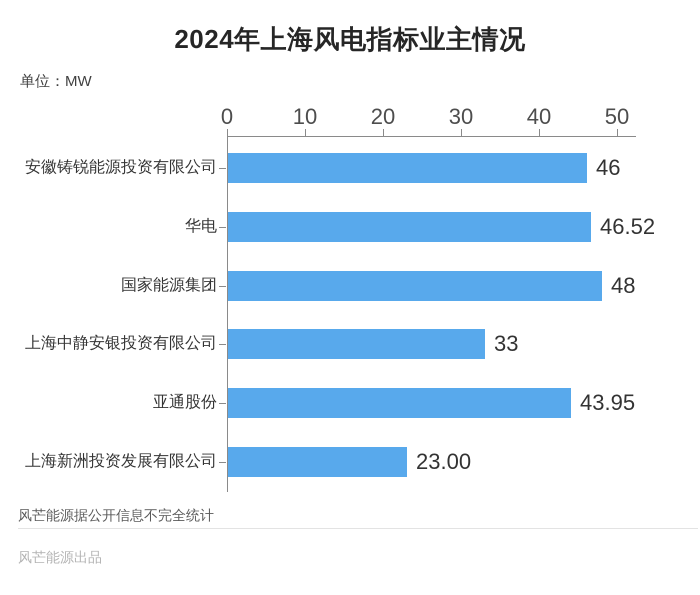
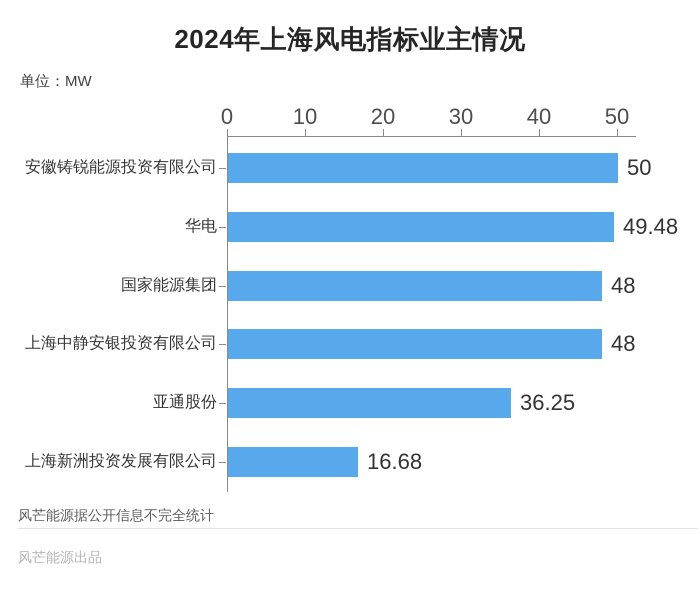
安徽铸锐能源投资有限公司: 46 -> 50
华电: 46.52 -> 49.48
上海中静安银投资有限公司: 33 -> 48
亚通股份: 43.95 -> 36.25
上海新洲投资发展有限公司: 23.00 -> 16.68
